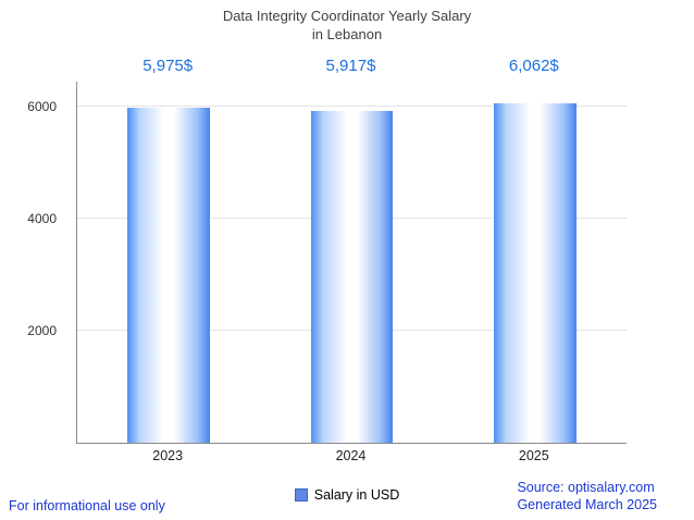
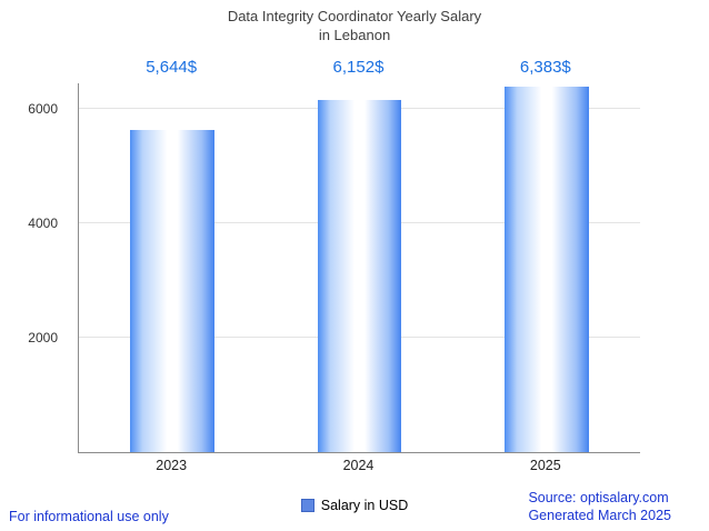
2023: 5,975 -> 5,644
2024: 5,917 -> 6,152
2025: 6,062 -> 6,383
